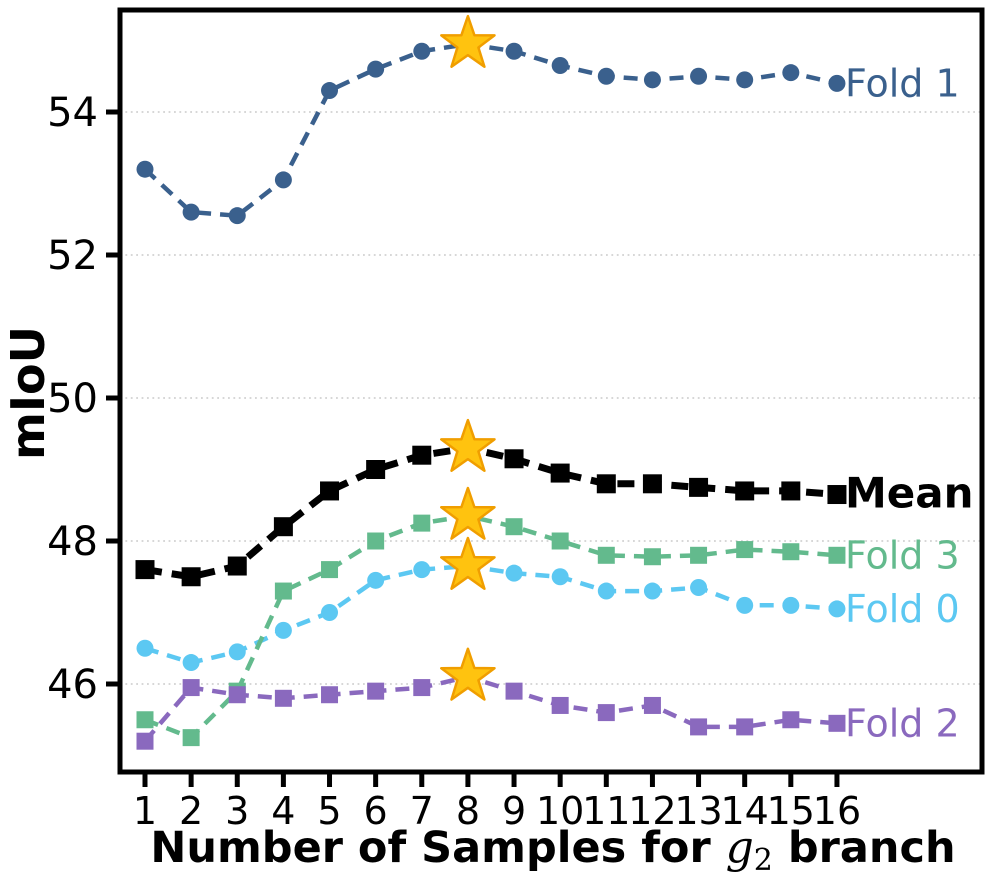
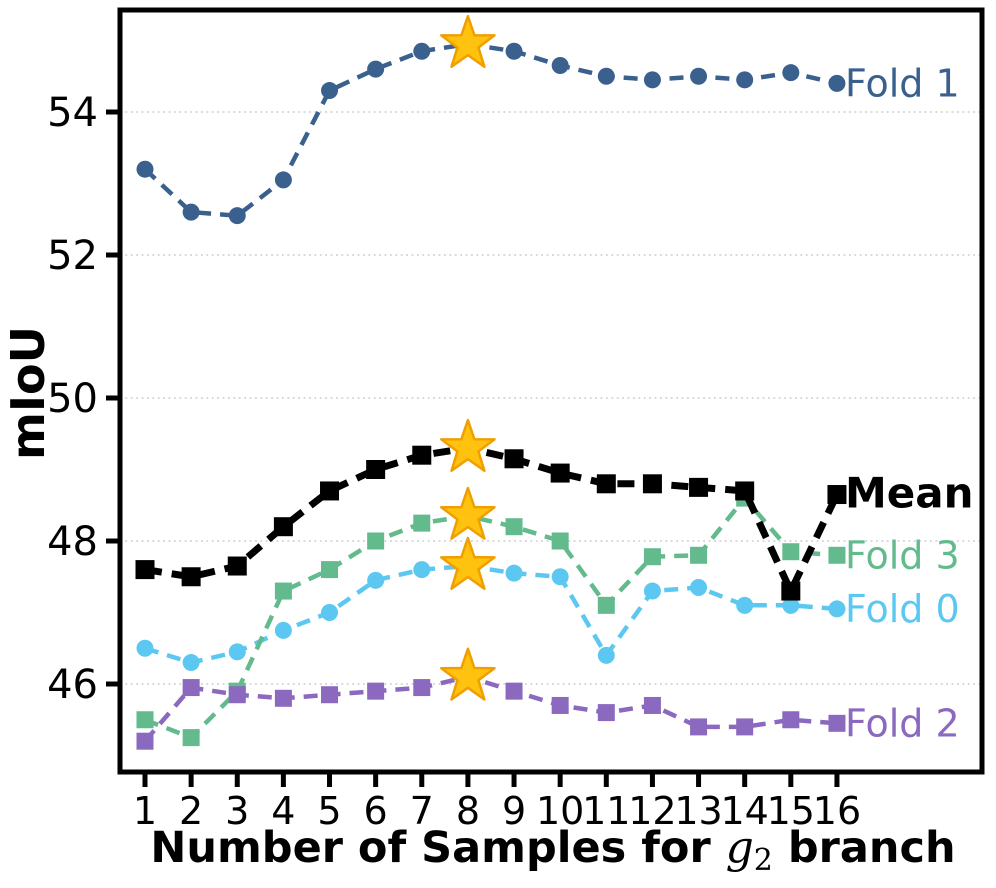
Fold 0/11: 47.3 -> 46.4
Fold 3/11: 47.8 -> 47.1
Fold 3/14: 47.9 -> 48.6
Mean/15: 48.7 -> 47.3
